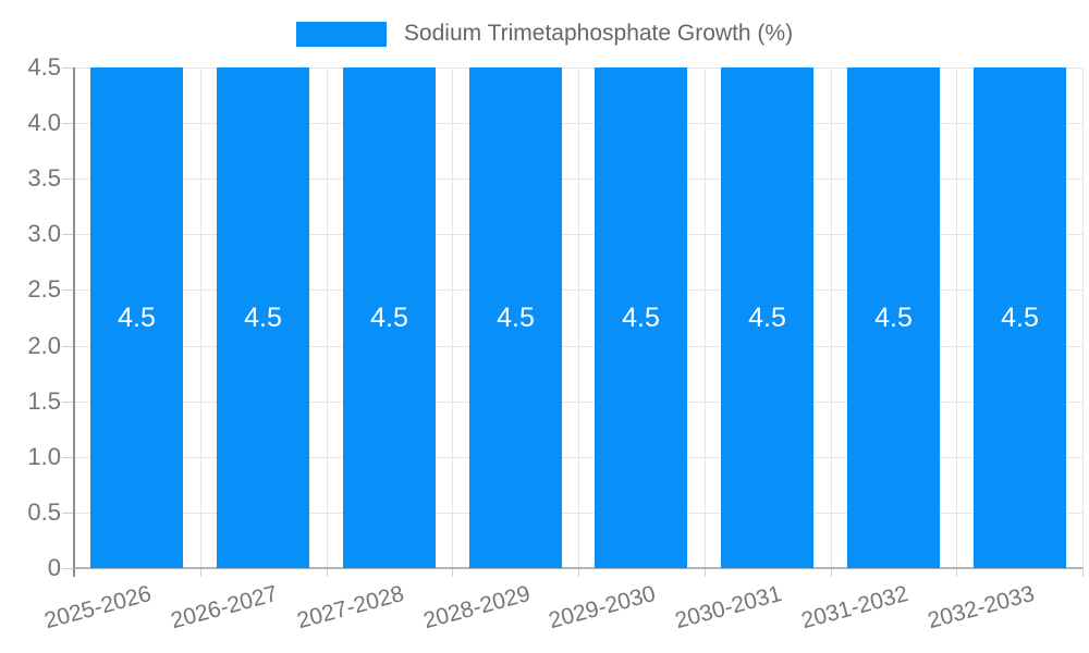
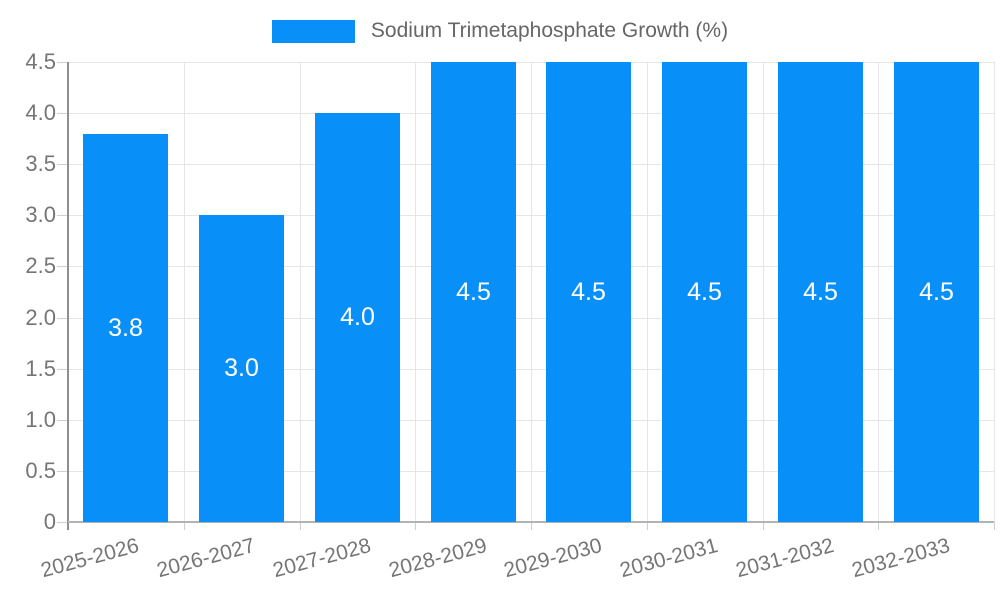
2025-2026: 4.5 -> 3.8
2026-2027: 4.5 -> 3.0
2027-2028: 4.5 -> 4.0
